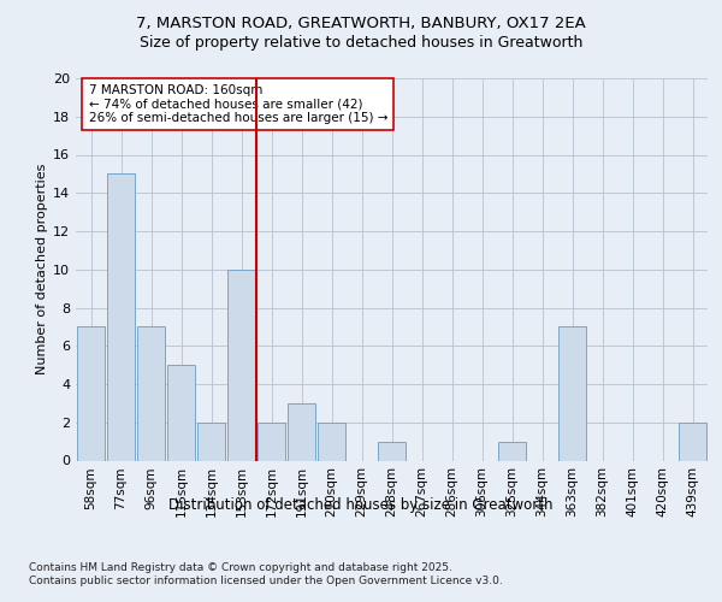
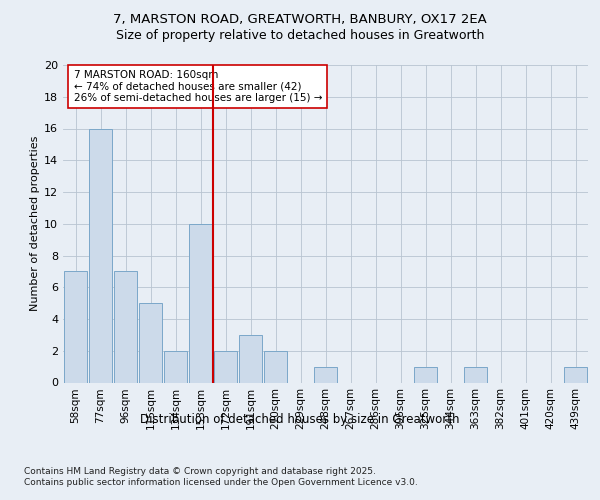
77sqm: 15 -> 16
363sqm: 7 -> 1
439sqm: 2 -> 1
